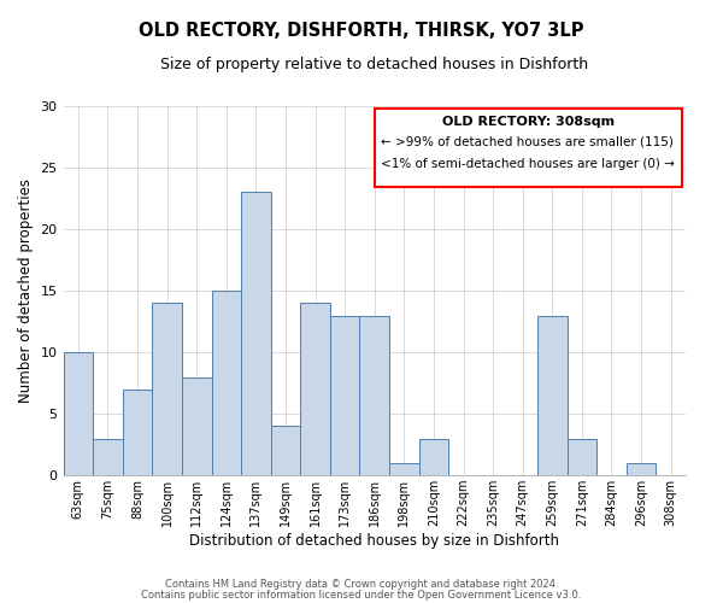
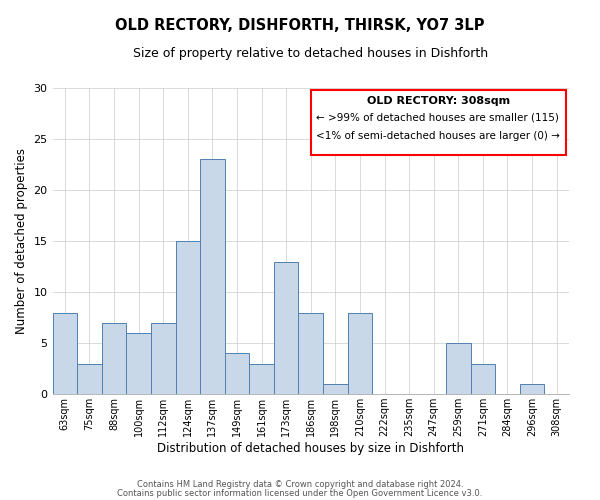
63sqm: 10 -> 8
100sqm: 14 -> 6
112sqm: 8 -> 7
161sqm: 14 -> 3
186sqm: 13 -> 8
210sqm: 3 -> 8
259sqm: 13 -> 5
